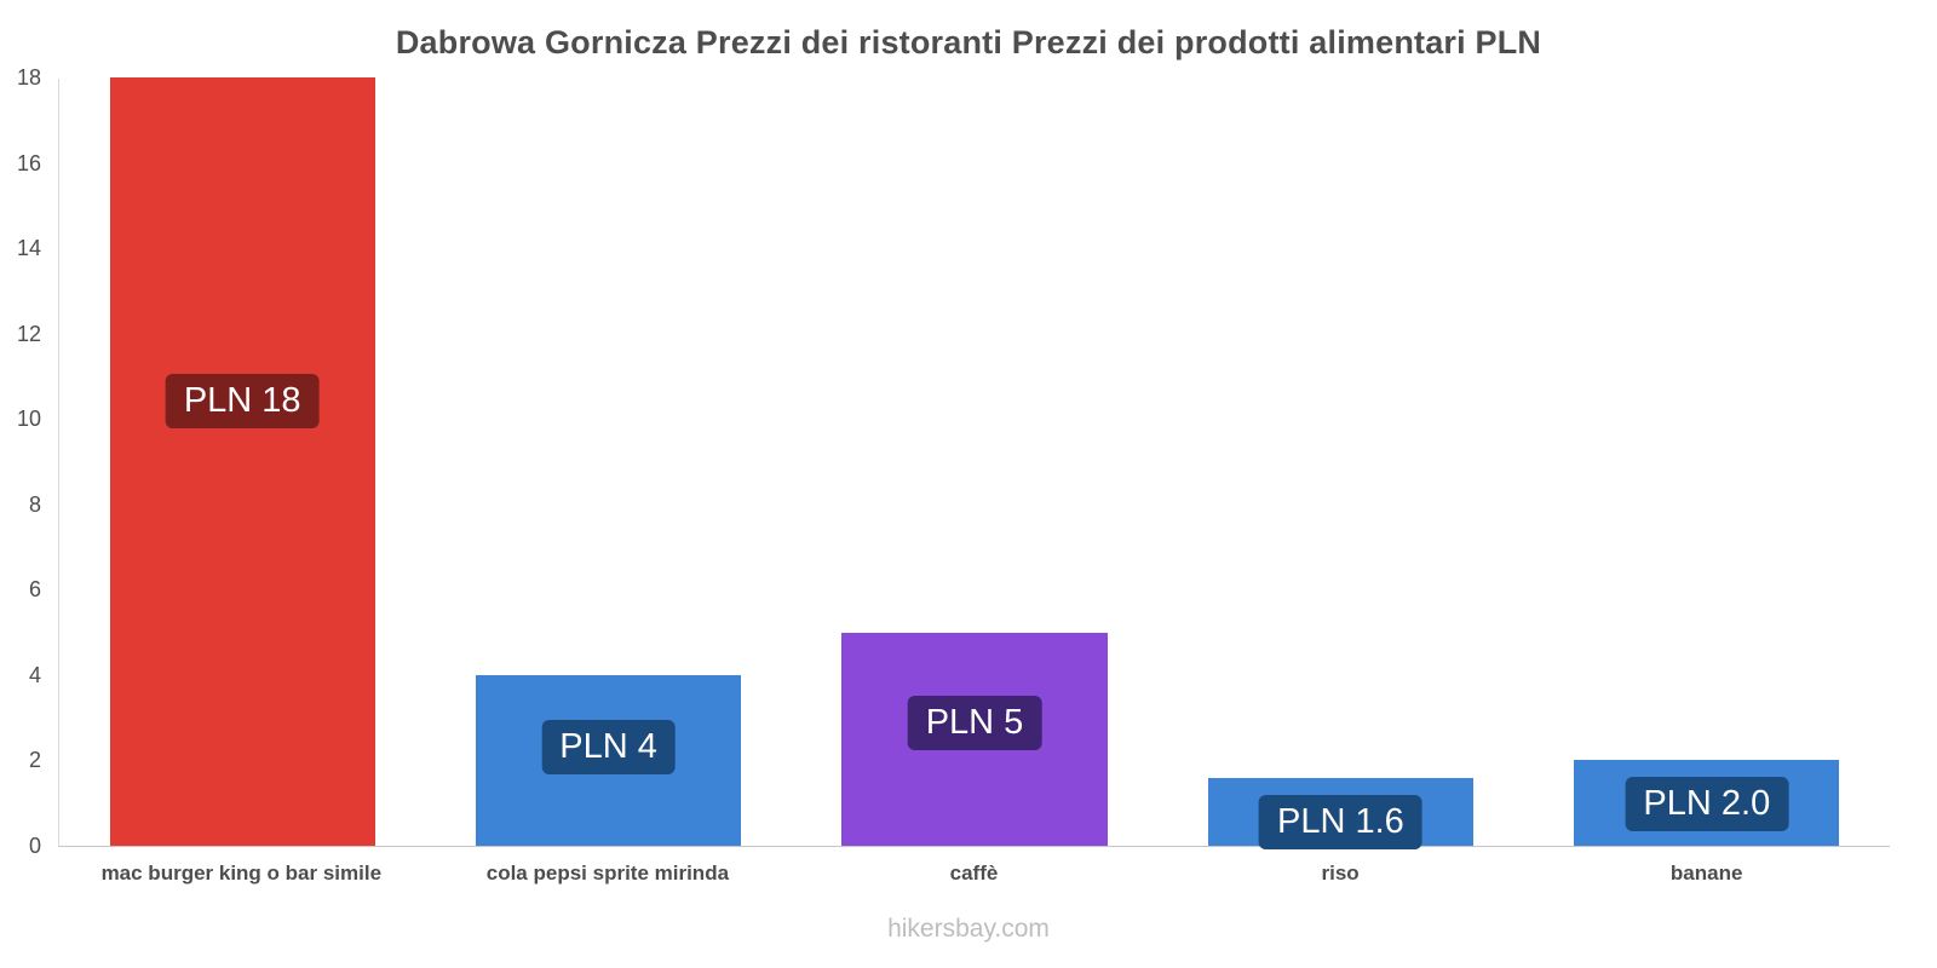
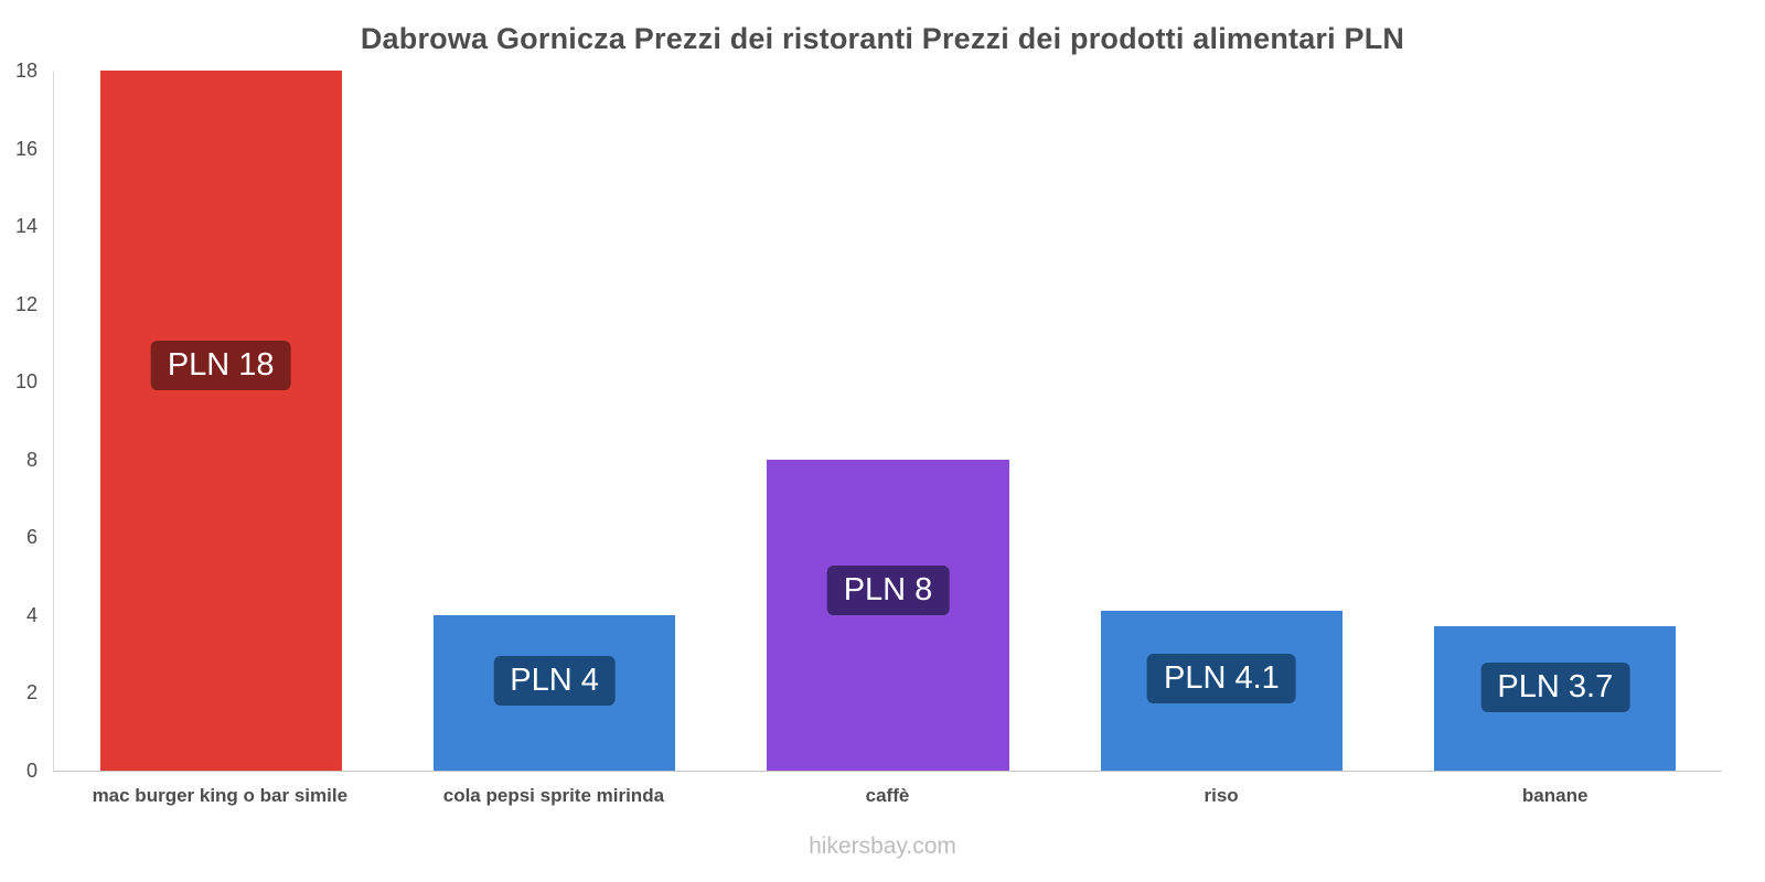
caffè: 5 -> 8
riso: 1.6 -> 4.1
banane: 2.0 -> 3.7
